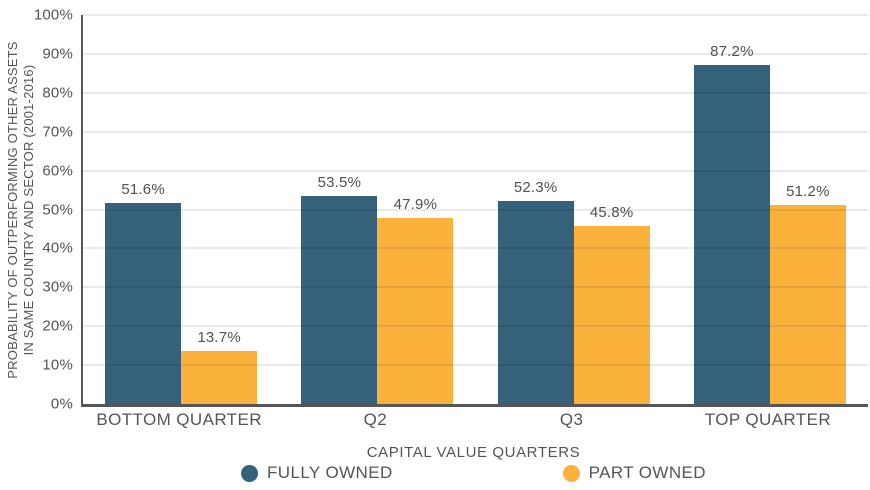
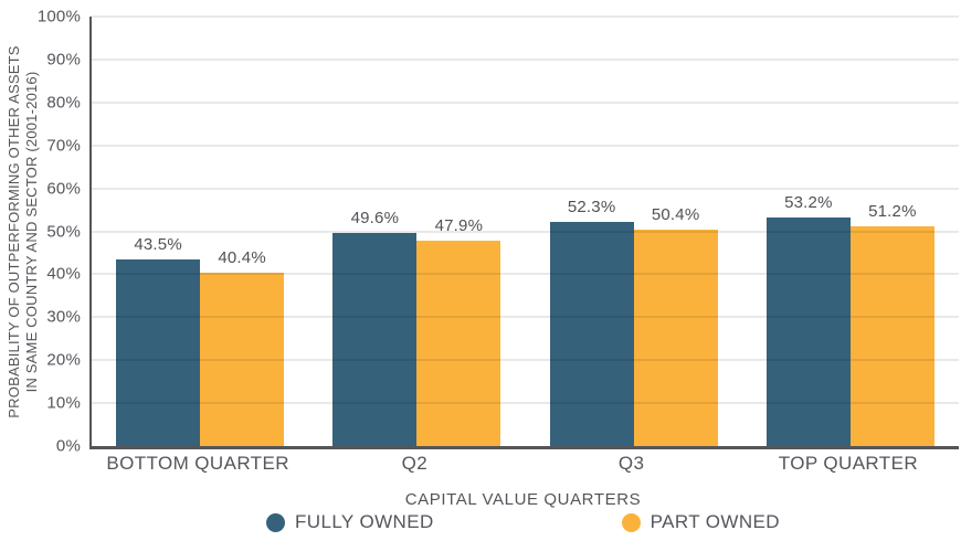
FULLY OWNED/BOTTOM QUARTER: 51.6% -> 43.5%
PART OWNED/BOTTOM QUARTER: 13.7% -> 40.4%
FULLY OWNED/Q2: 53.5% -> 49.6%
PART OWNED/Q3: 45.8% -> 50.4%
FULLY OWNED/TOP QUARTER: 87.2% -> 53.2%
